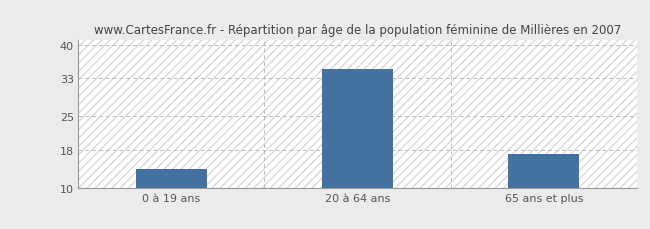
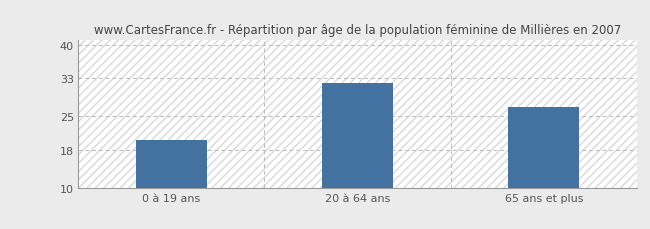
0 à 19 ans: 14 -> 20
20 à 64 ans: 35 -> 32
65 ans et plus: 17 -> 27
